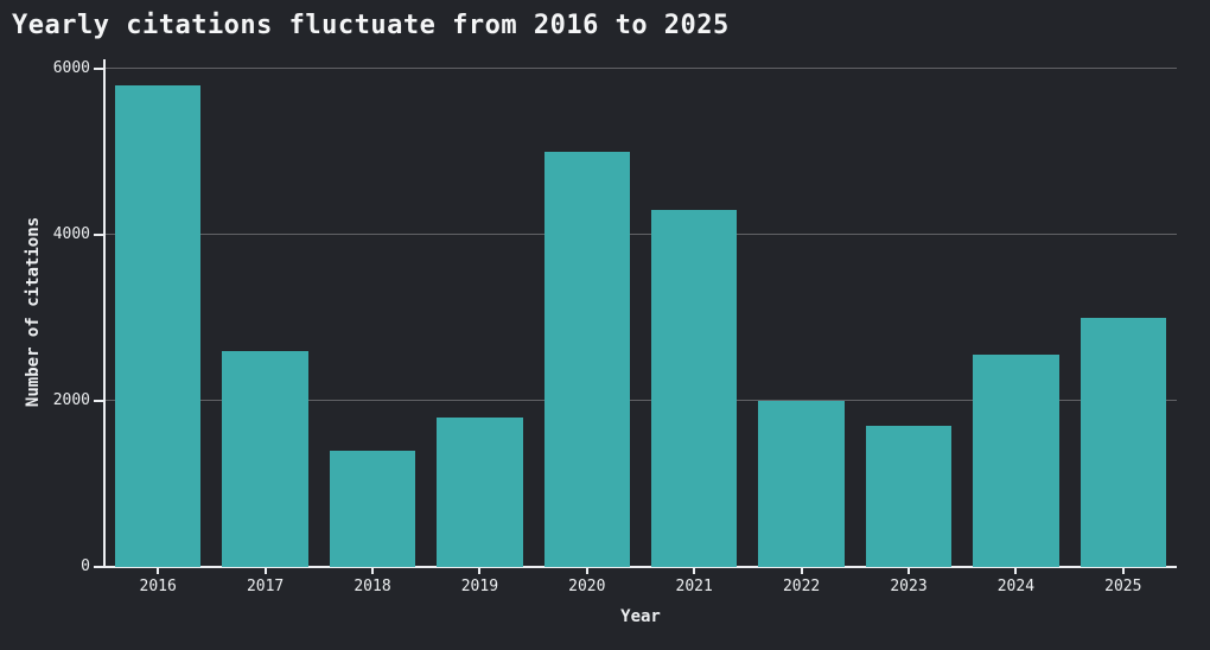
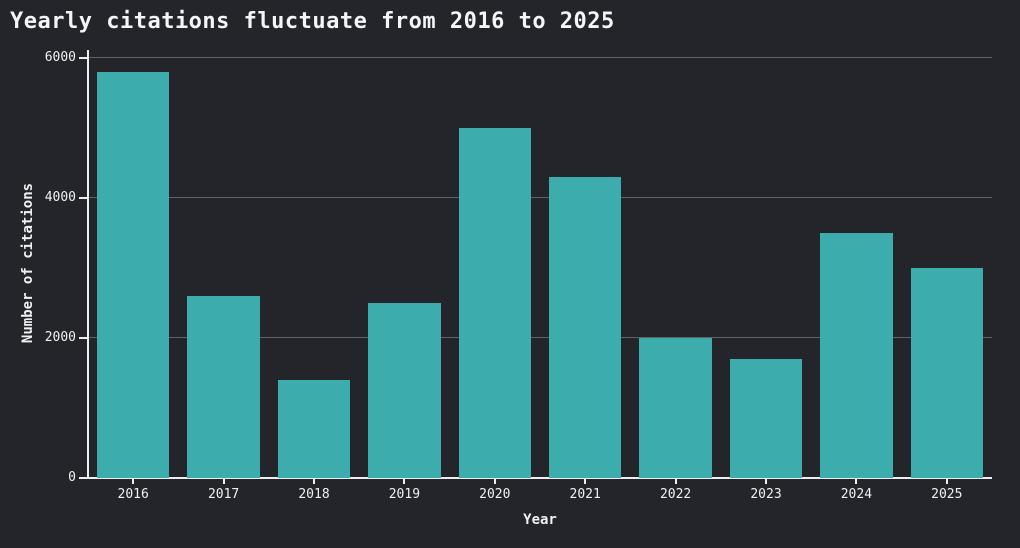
2019: 1800 -> 2500
2024: 2600 -> 3500
